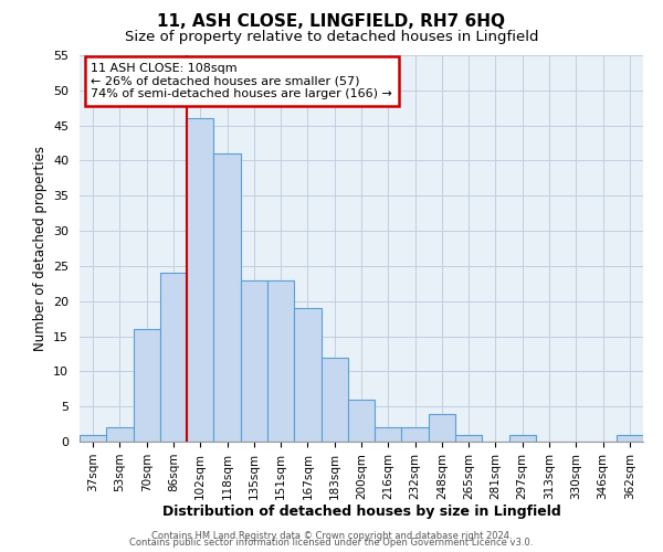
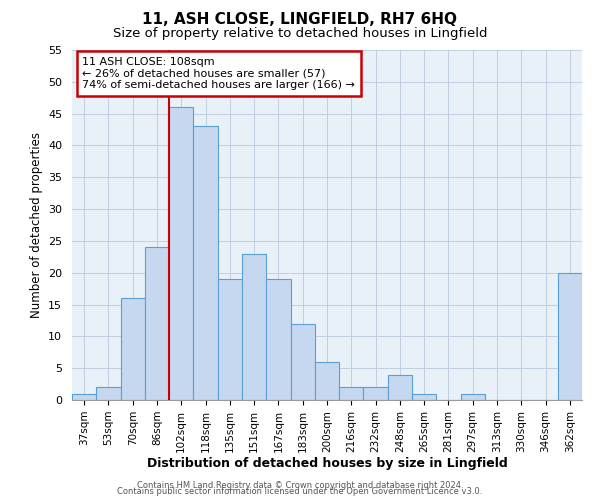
118sqm: 41 -> 43
135sqm: 23 -> 19
362sqm: 1 -> 20
